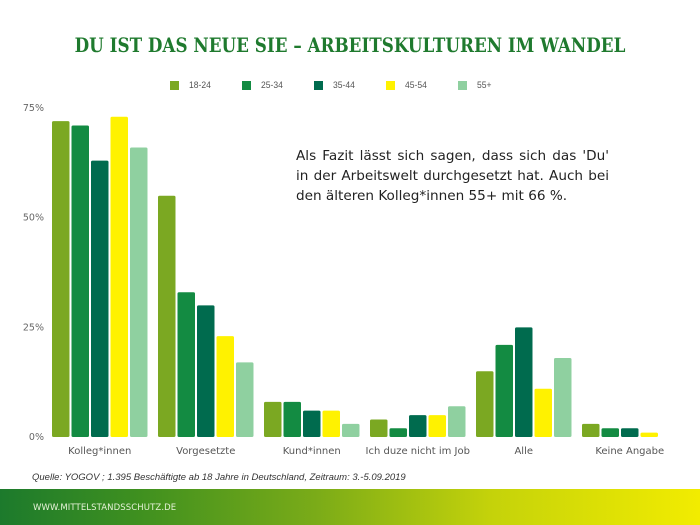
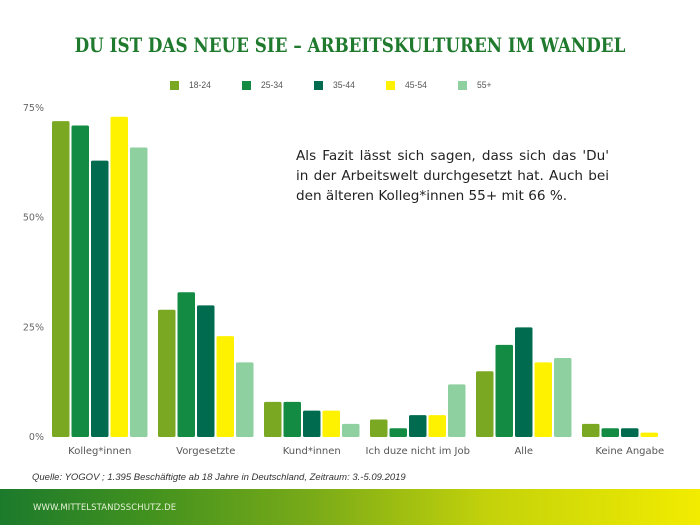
18-24/Vorgesetzte: 55% -> 29%
55+/Ich duze nicht im Job: 7% -> 12%
45-54/Alle: 11% -> 17%
